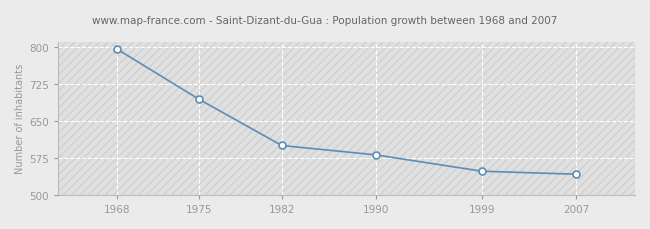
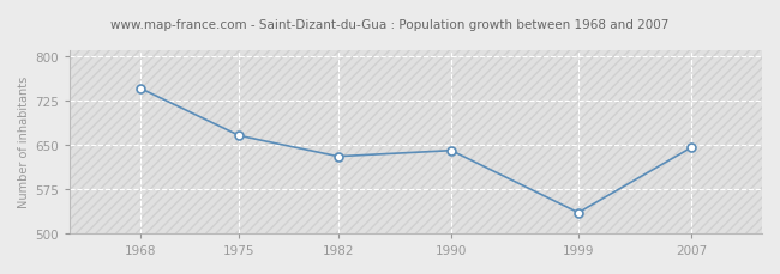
1968: 795 -> 745
1975: 693 -> 665
1982: 600 -> 630
1990: 581 -> 640
1999: 548 -> 535
2007: 542 -> 645
